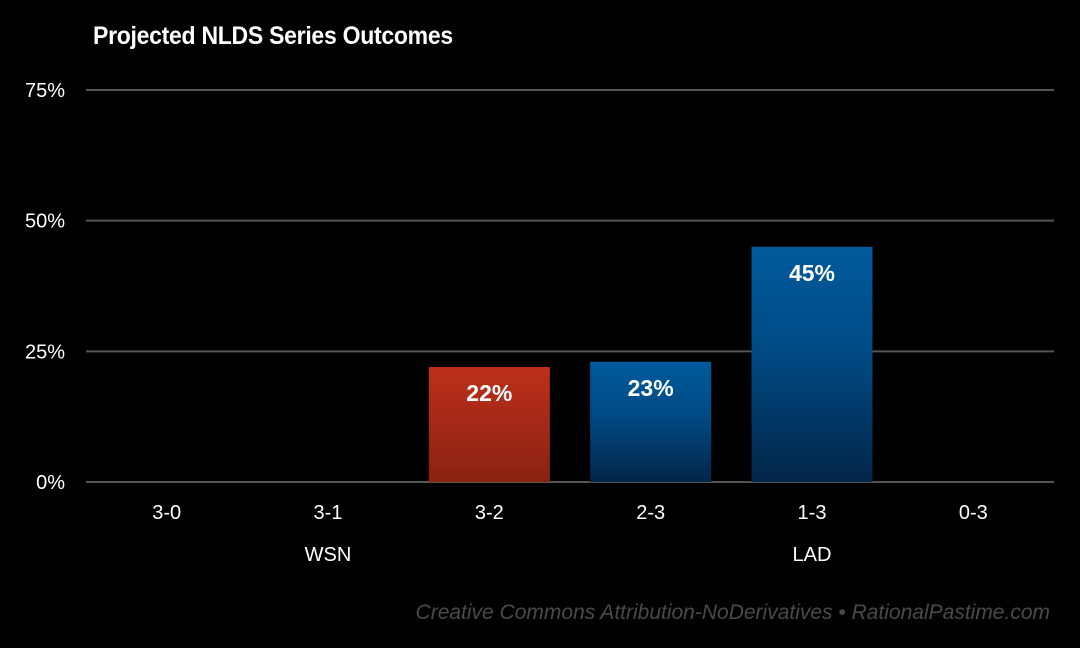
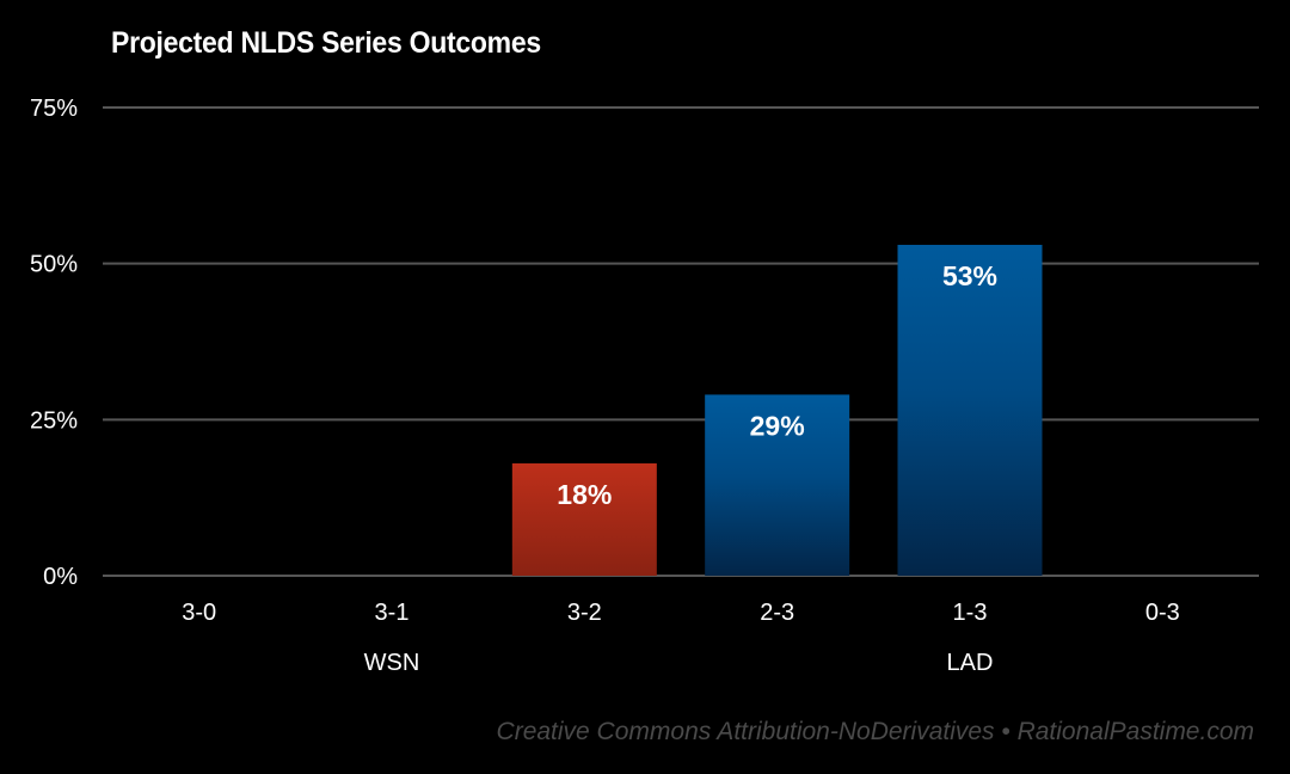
3-2: 22% -> 18%
2-3: 23% -> 29%
1-3: 45% -> 53%
